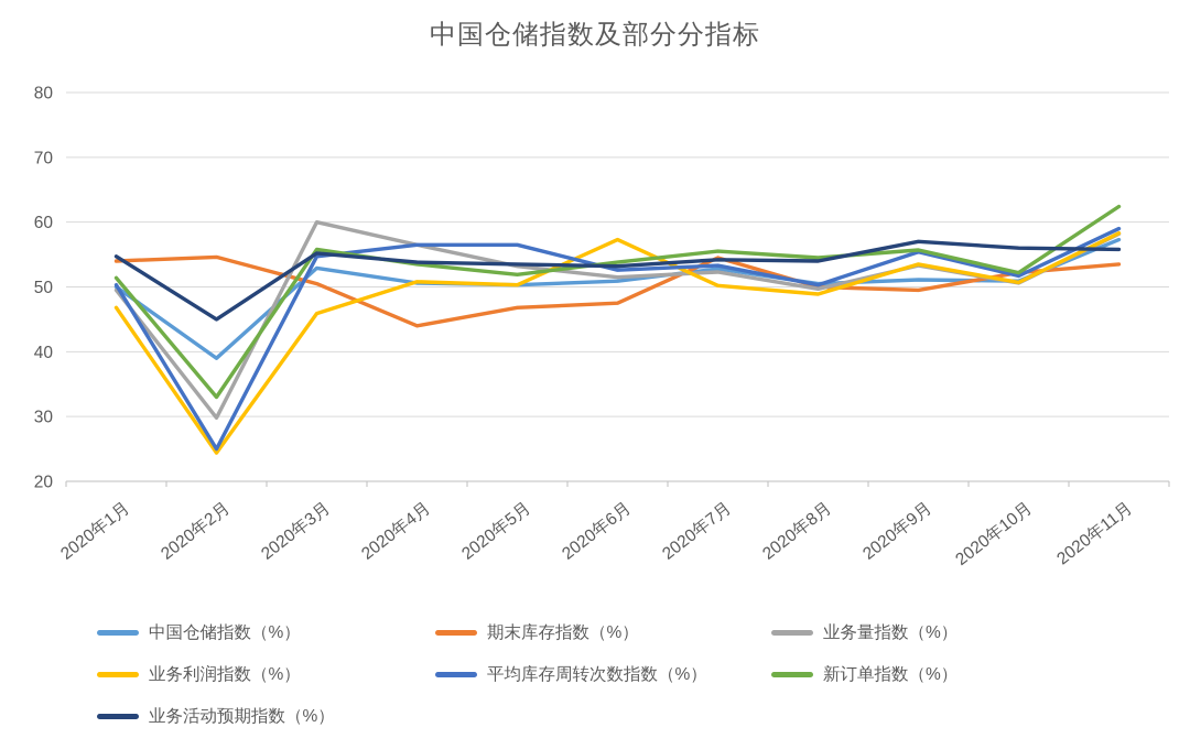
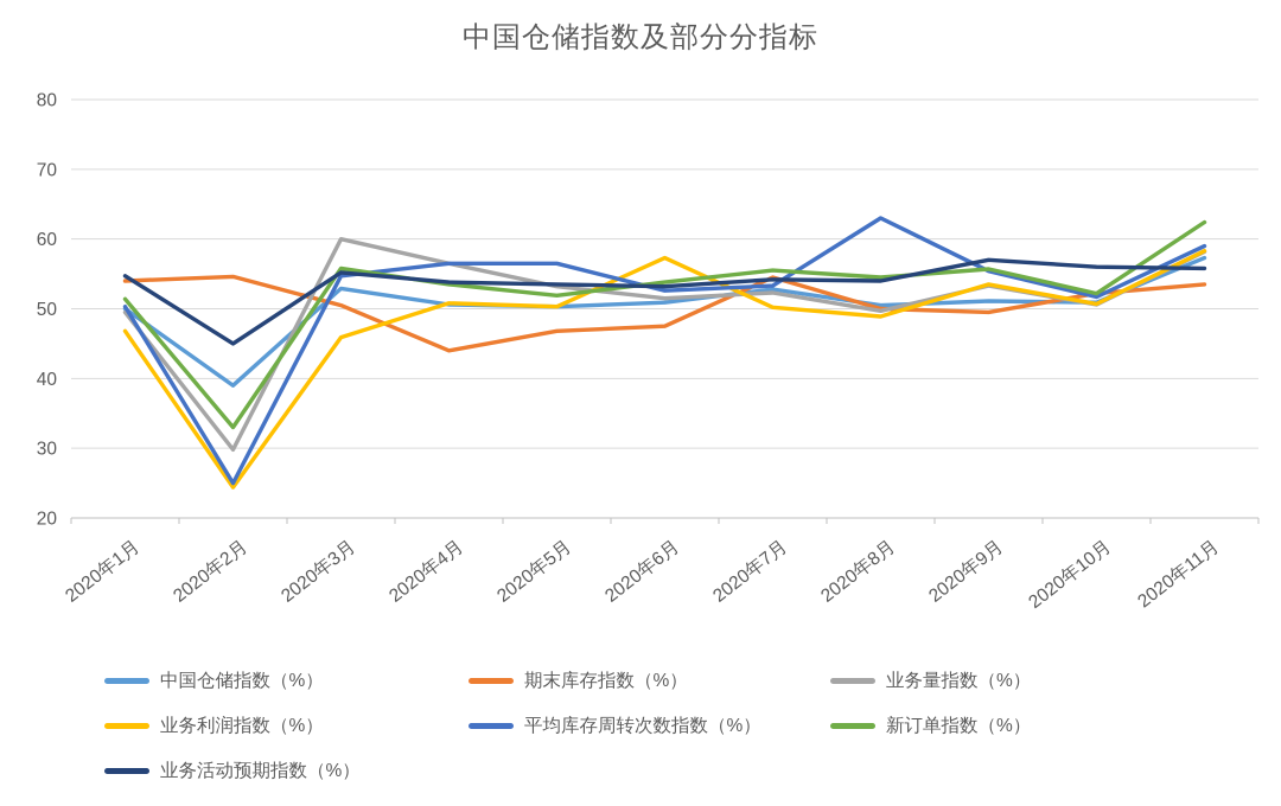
平均库存周转次数指数（%）/2020年8月: 50 -> 63
